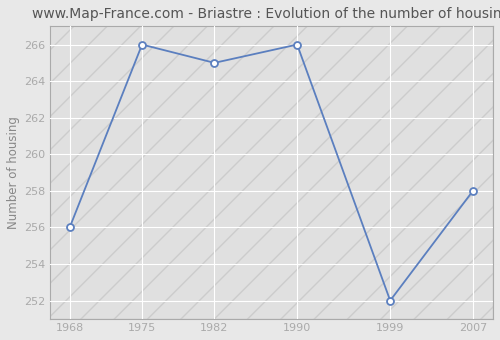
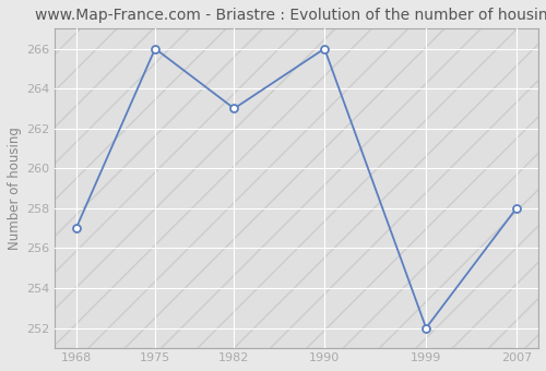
1968: 256 -> 257
1982: 265 -> 263
